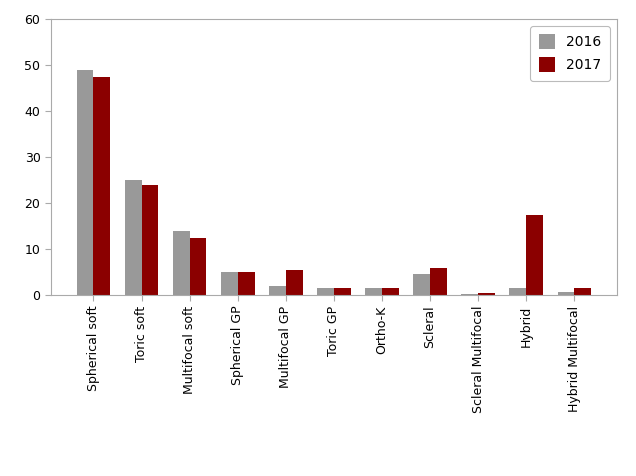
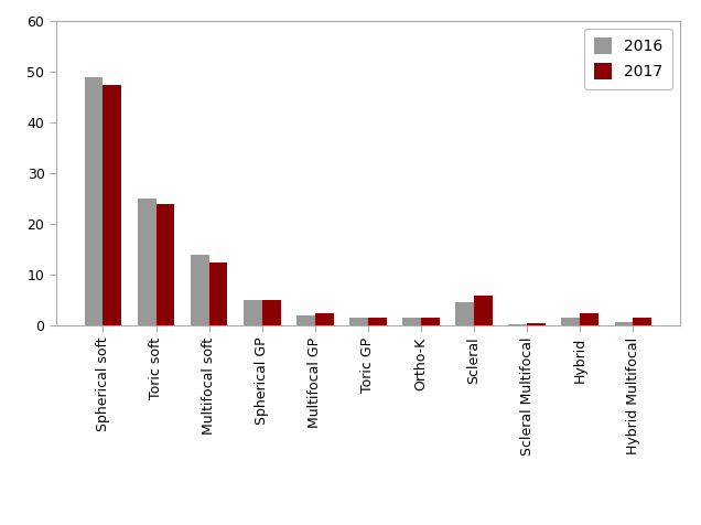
2017/Multifocal GP: 5.5 -> 2.5
2017/Hybrid: 17.5 -> 2.5
